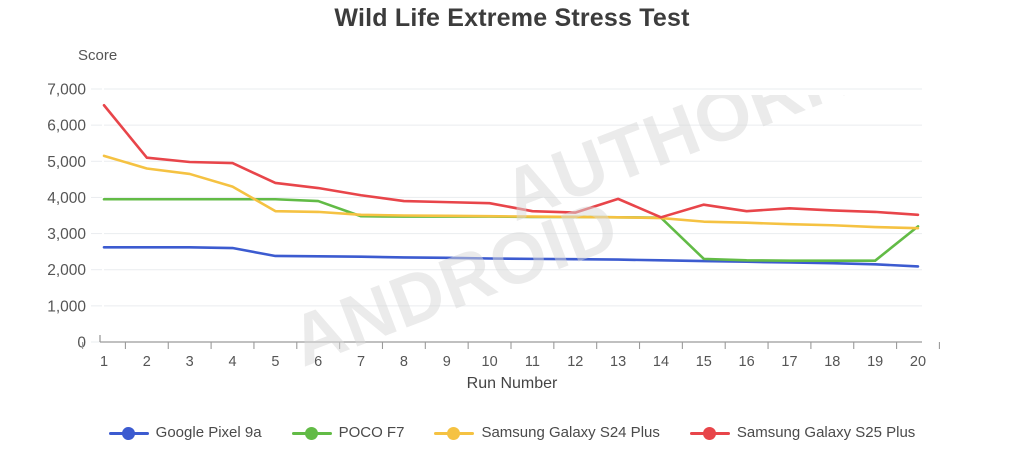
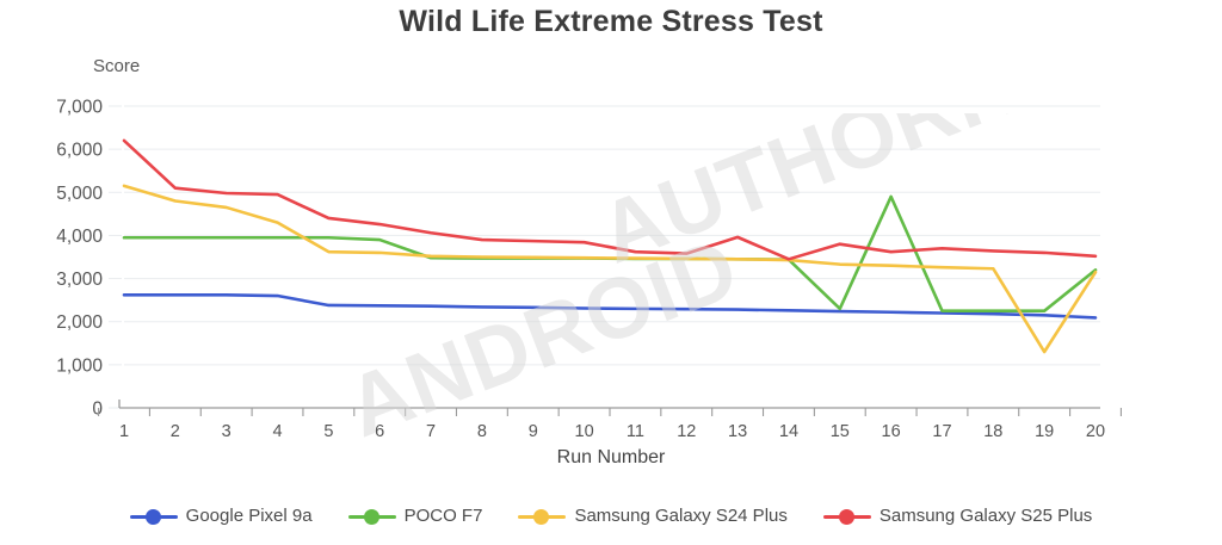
Samsung Galaxy S25 Plus/1: 6600 -> 6200
POCO F7/16: 2300 -> 4900
Samsung Galaxy S24 Plus/19: 3200 -> 1300
